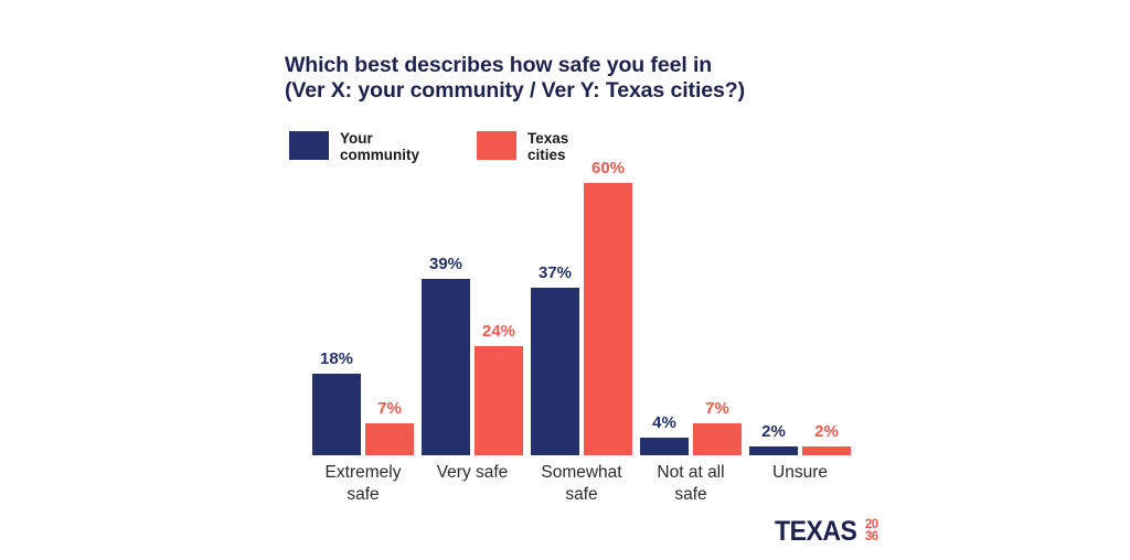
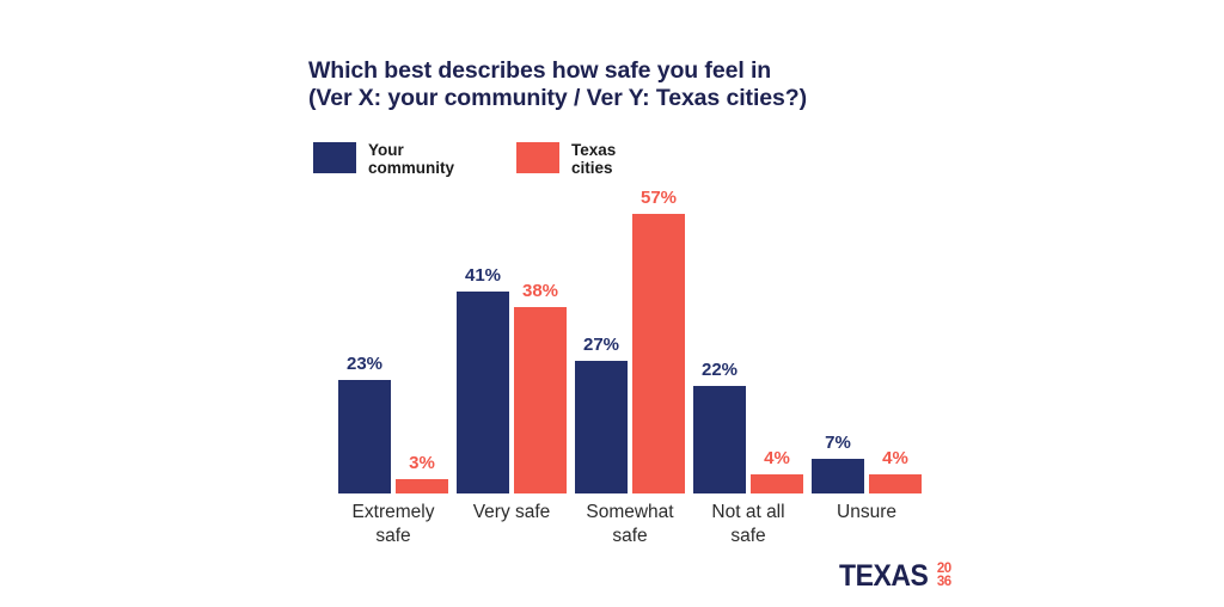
Your community/Extremely safe: 18% -> 23%
Texas cities/Extremely safe: 7% -> 3%
Your community/Very safe: 39% -> 41%
Texas cities/Very safe: 24% -> 38%
Your community/Somewhat safe: 37% -> 27%
Texas cities/Somewhat safe: 60% -> 57%
Your community/Not at all safe: 4% -> 22%
Texas cities/Not at all safe: 7% -> 4%
Your community/Unsure: 2% -> 7%
Texas cities/Unsure: 2% -> 4%
